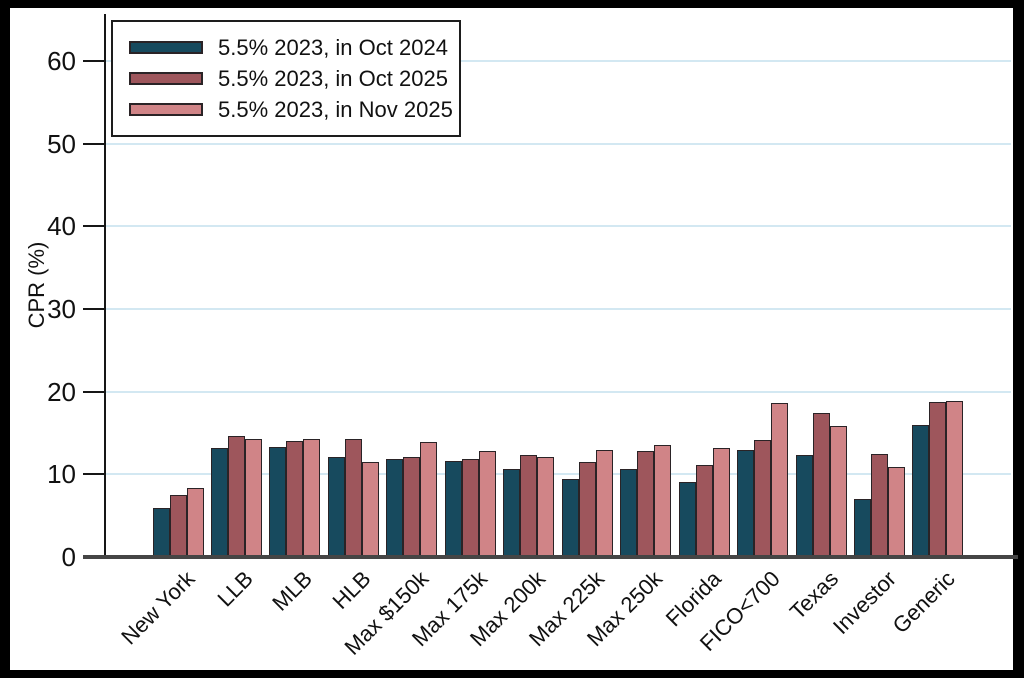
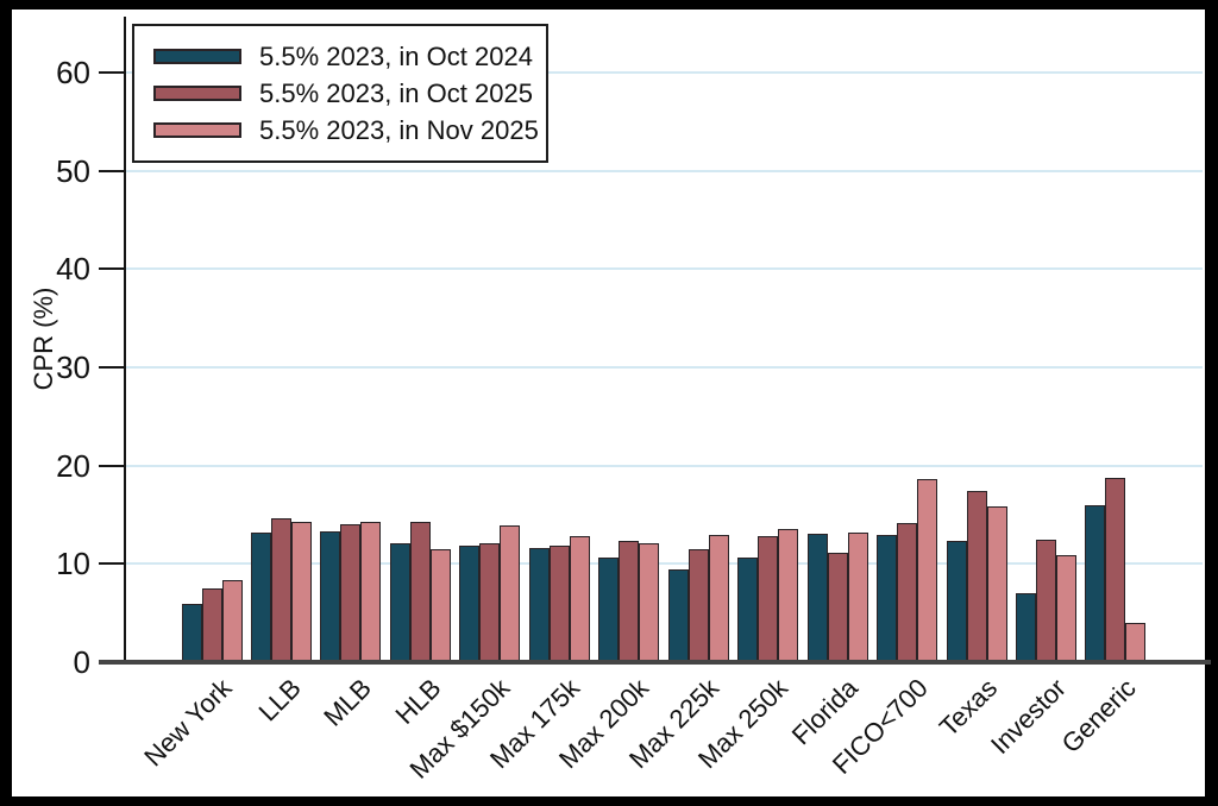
5.5% 2023, in Oct 2024/Florida: 9 -> 13
5.5% 2023, in Nov 2025/Generic: 19 -> 4
